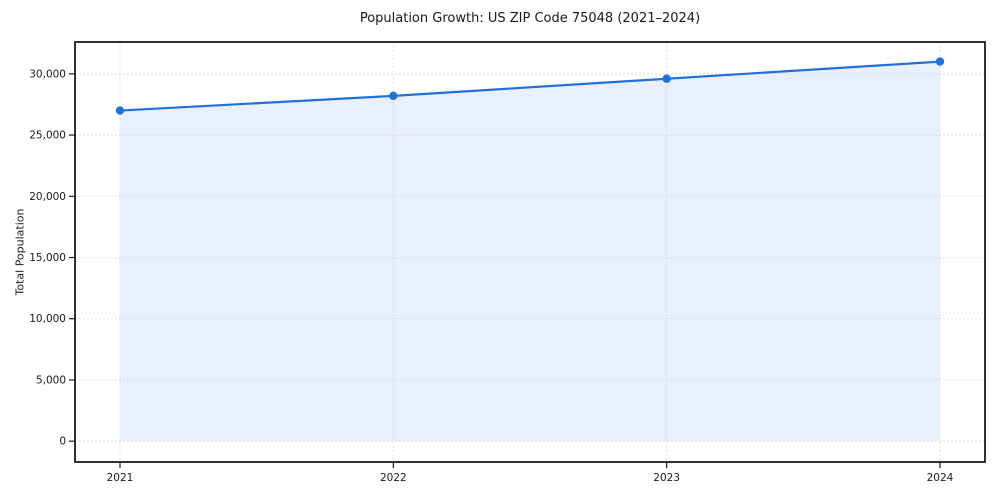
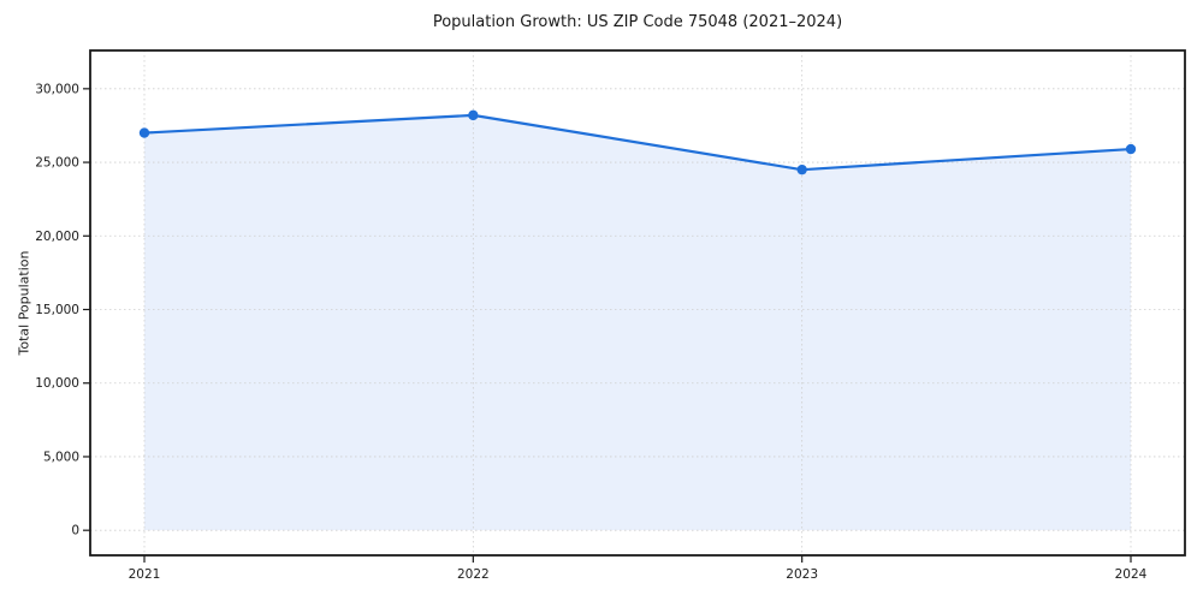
2023: 29600 -> 24500
2024: 31000 -> 25900
